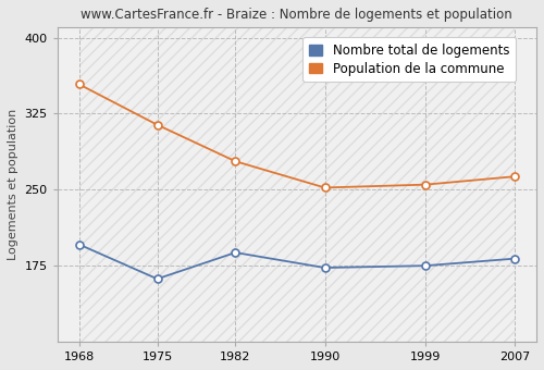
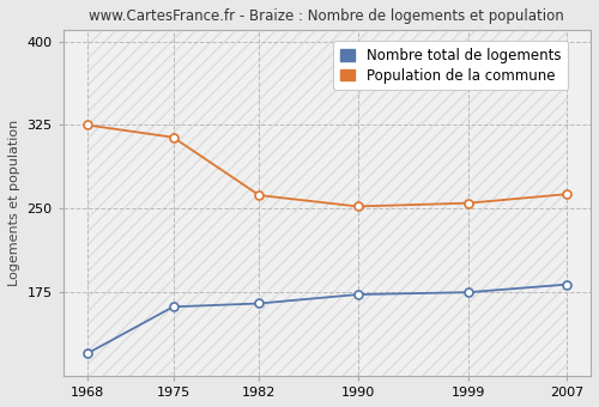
Nombre total de logements/1968: 196 -> 120
Population de la commune/1968: 354 -> 325
Nombre total de logements/1982: 188 -> 165
Population de la commune/1982: 278 -> 262
